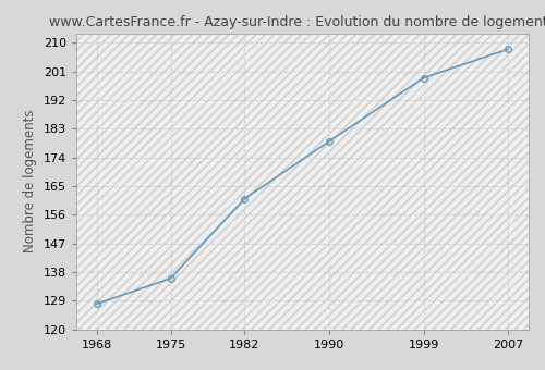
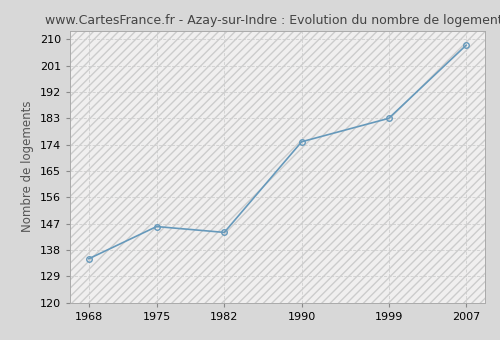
1968: 128 -> 135
1975: 136 -> 146
1982: 161 -> 144
1990: 179 -> 175
1999: 199 -> 183
